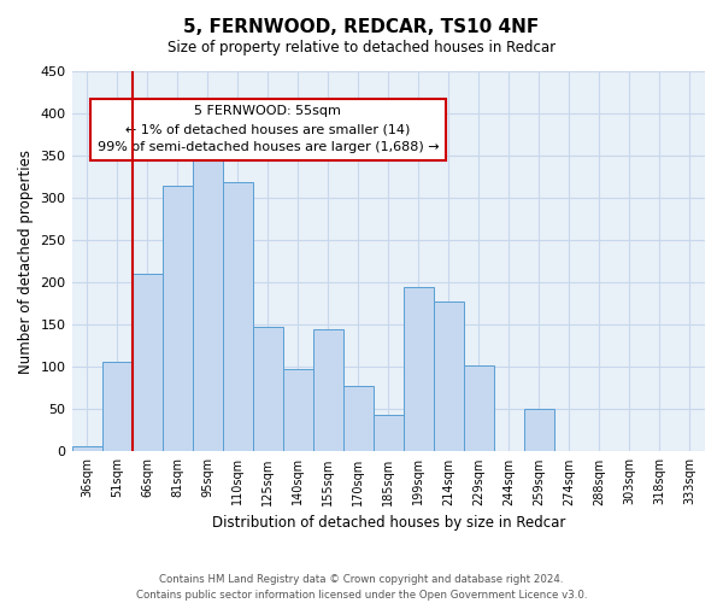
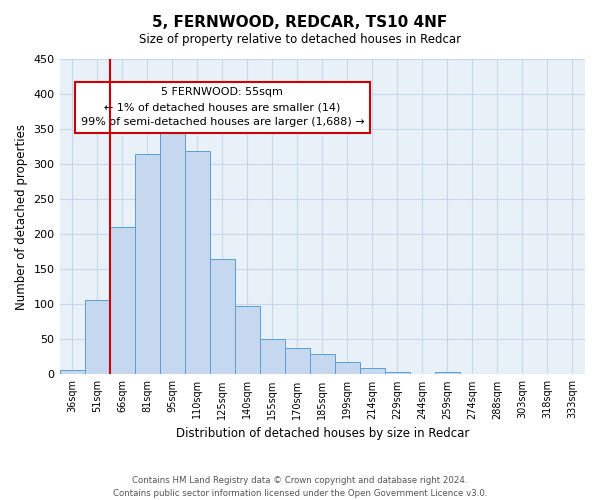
125sqm: 148 -> 165
155sqm: 144 -> 51
170sqm: 78 -> 37
185sqm: 44 -> 29
199sqm: 194 -> 18
214sqm: 178 -> 9
229sqm: 102 -> 4
259sqm: 50 -> 4
